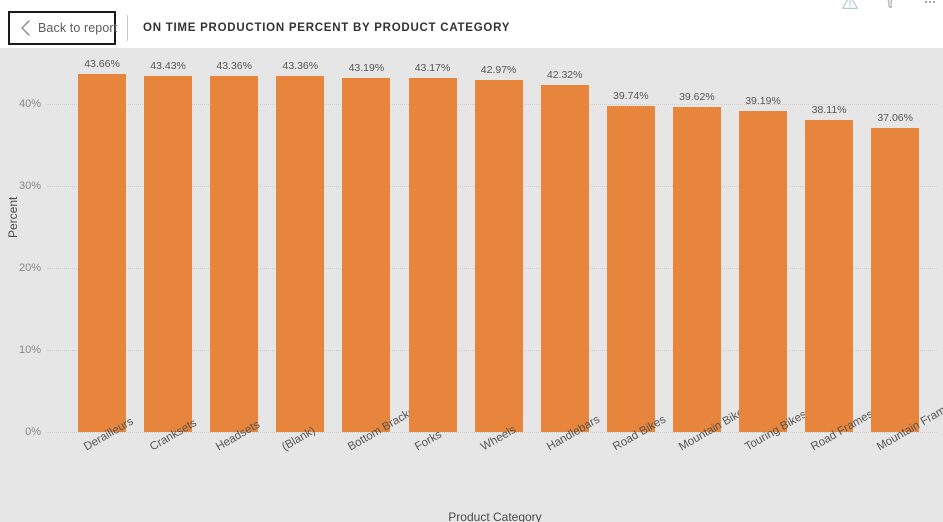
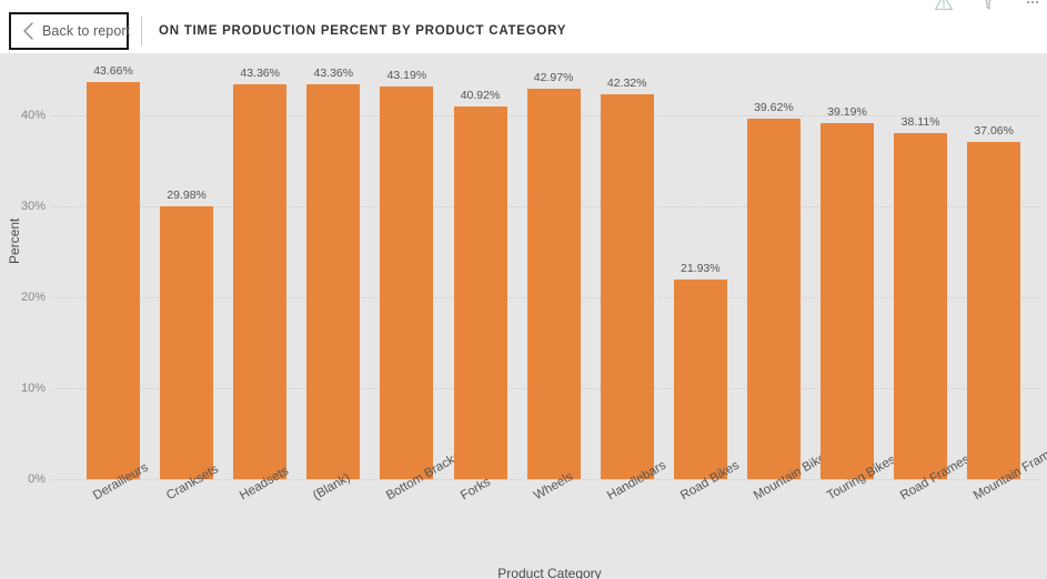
Cranksets: 43.43% -> 29.98%
Forks: 43.17% -> 40.92%
Road Bikes: 39.74% -> 21.93%
